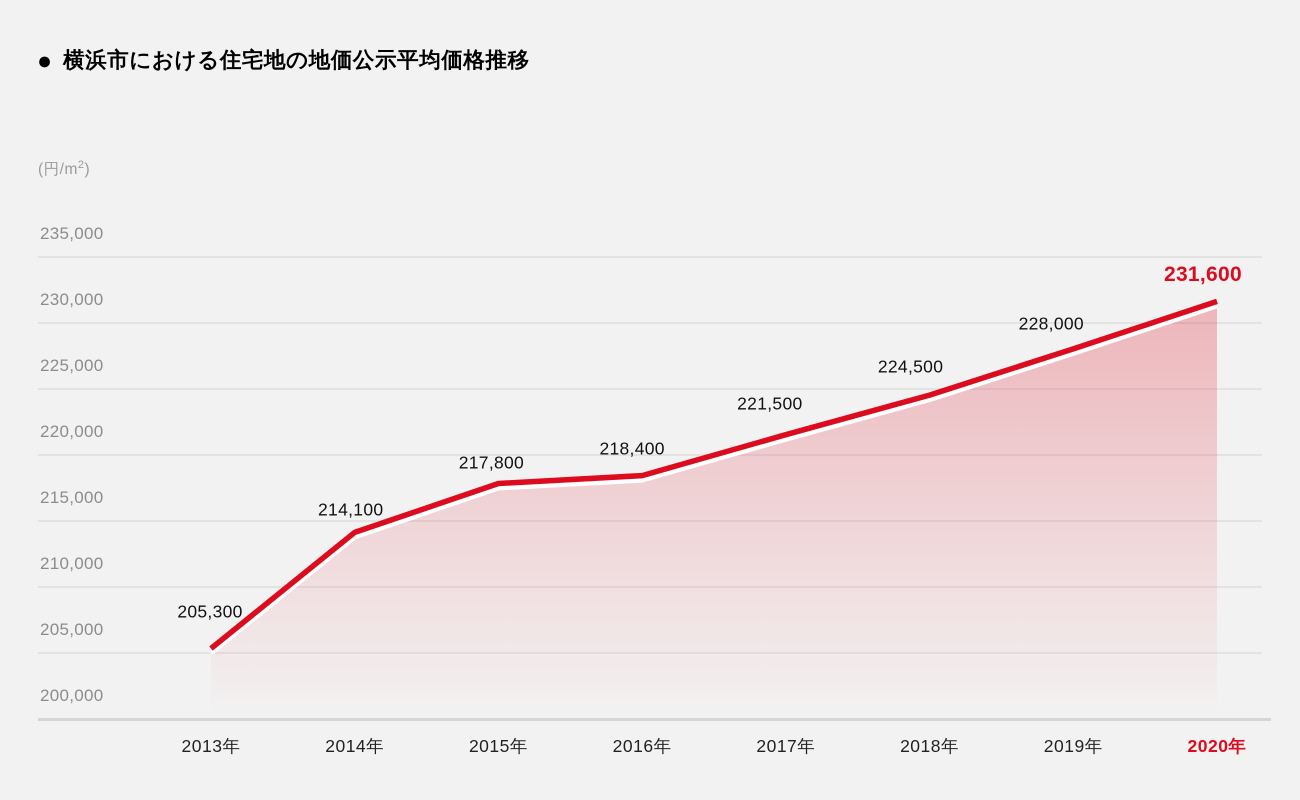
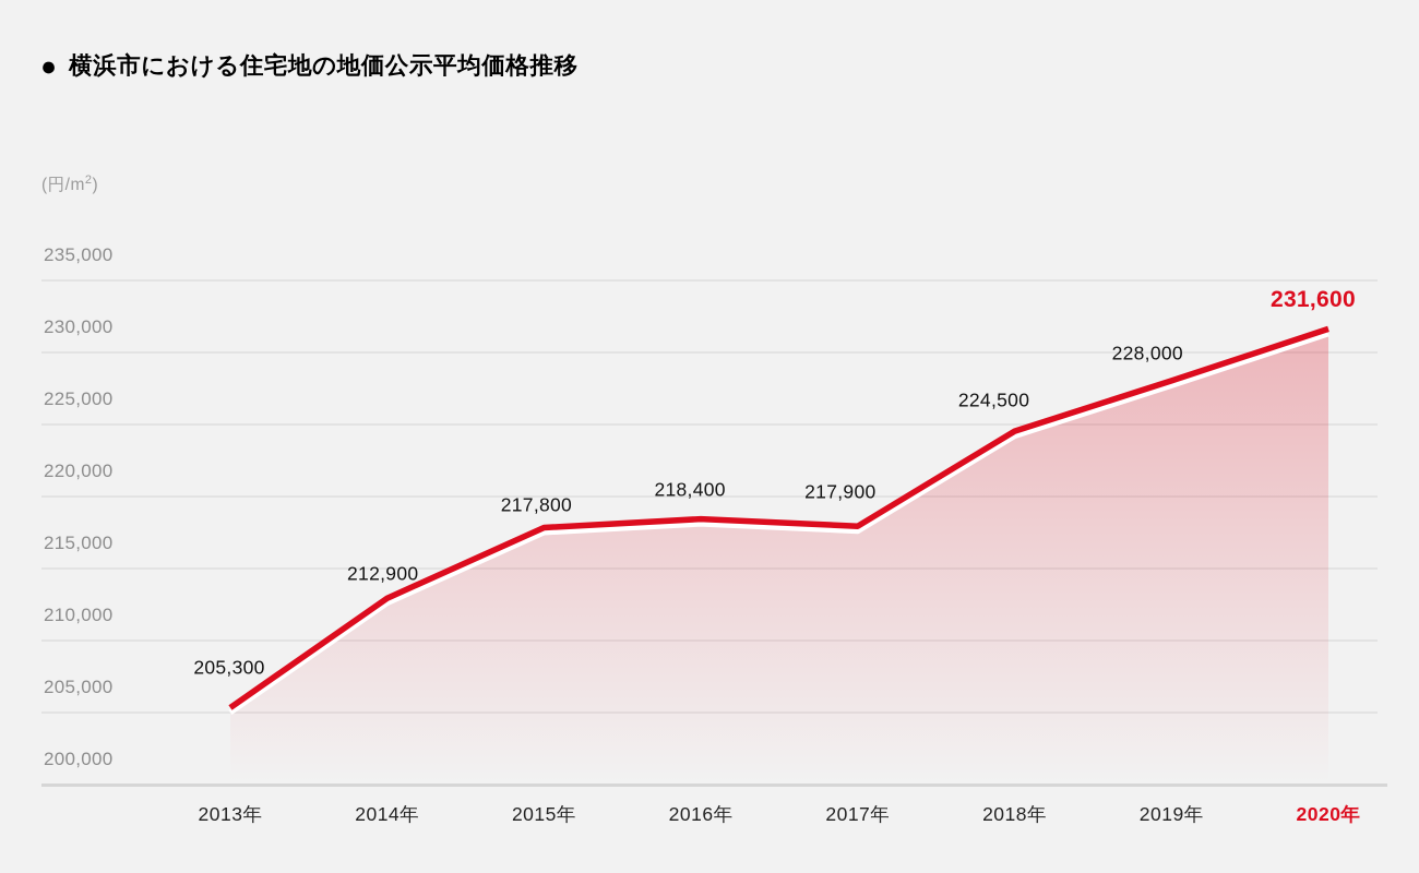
2014年: 214,100 -> 212,900
2017年: 221,500 -> 217,900
